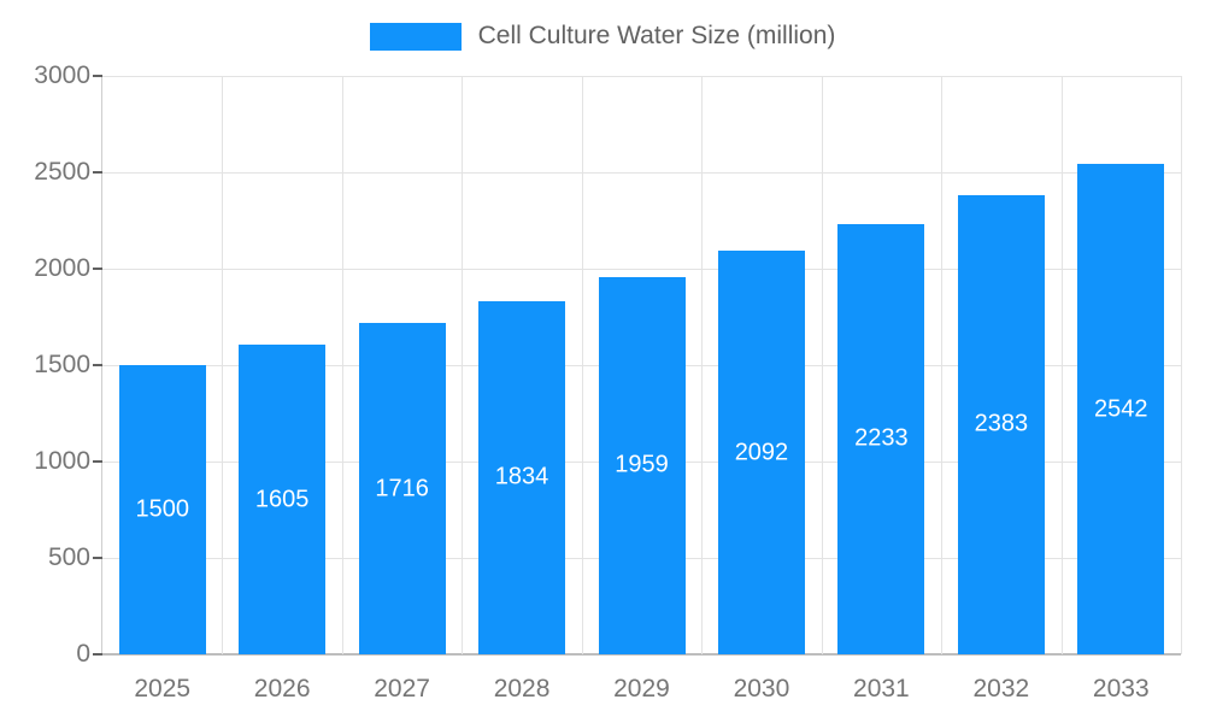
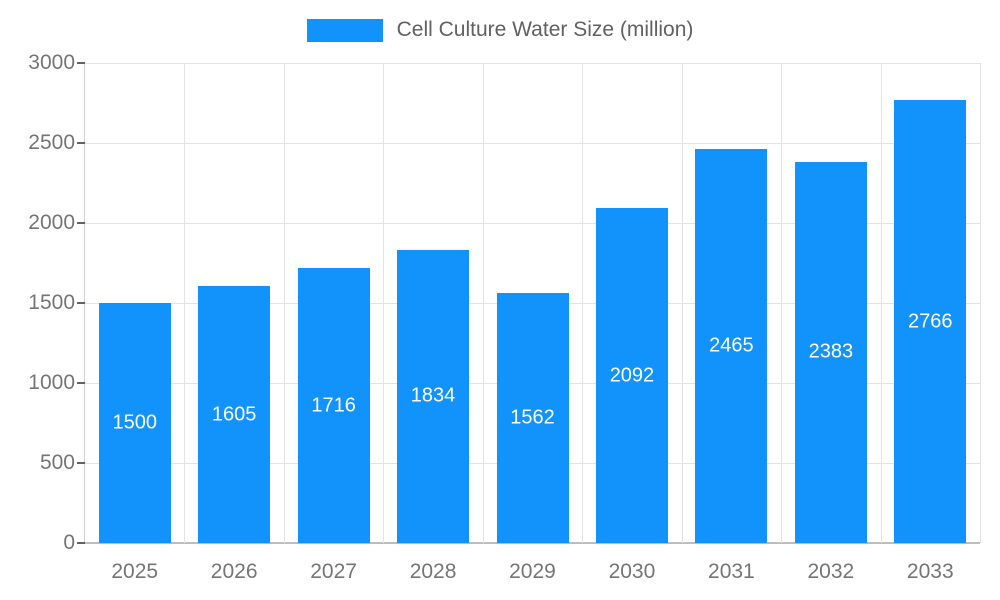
2029: 1959 -> 1562
2031: 2233 -> 2465
2033: 2542 -> 2766
